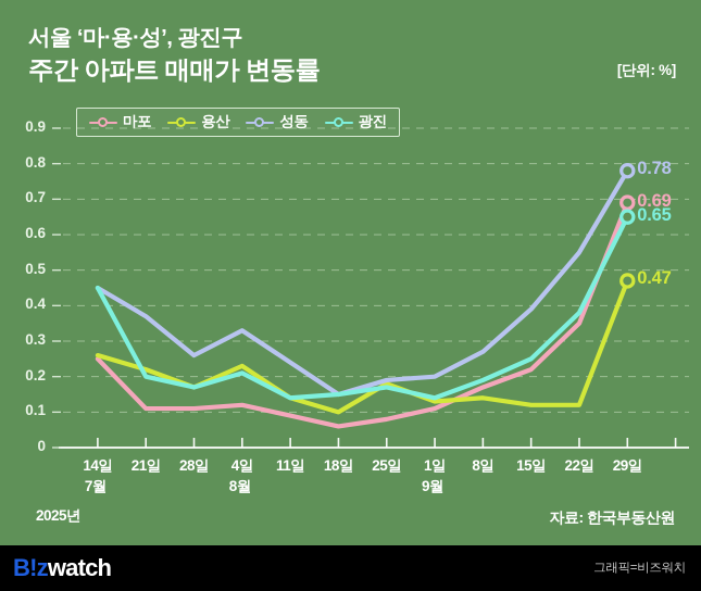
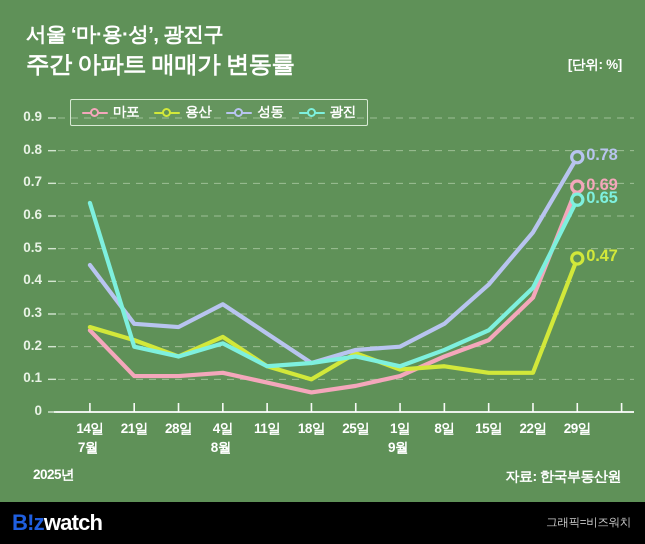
광진/14일: 0.45 -> 0.64
성동/21일: 0.37 -> 0.27
